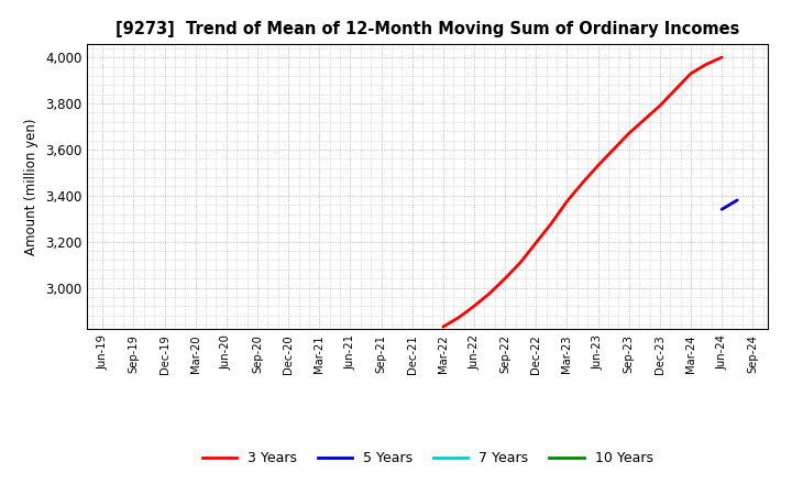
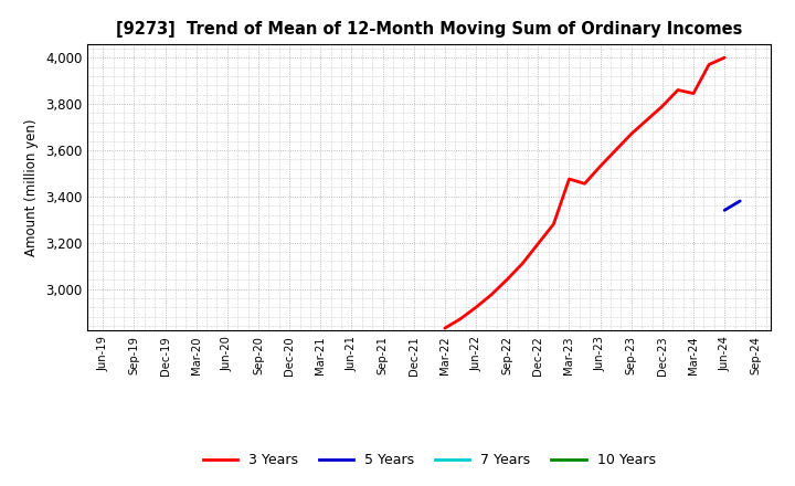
Mar-23: 3,375 -> 3,475
Mar-24: 3,930 -> 3,845
